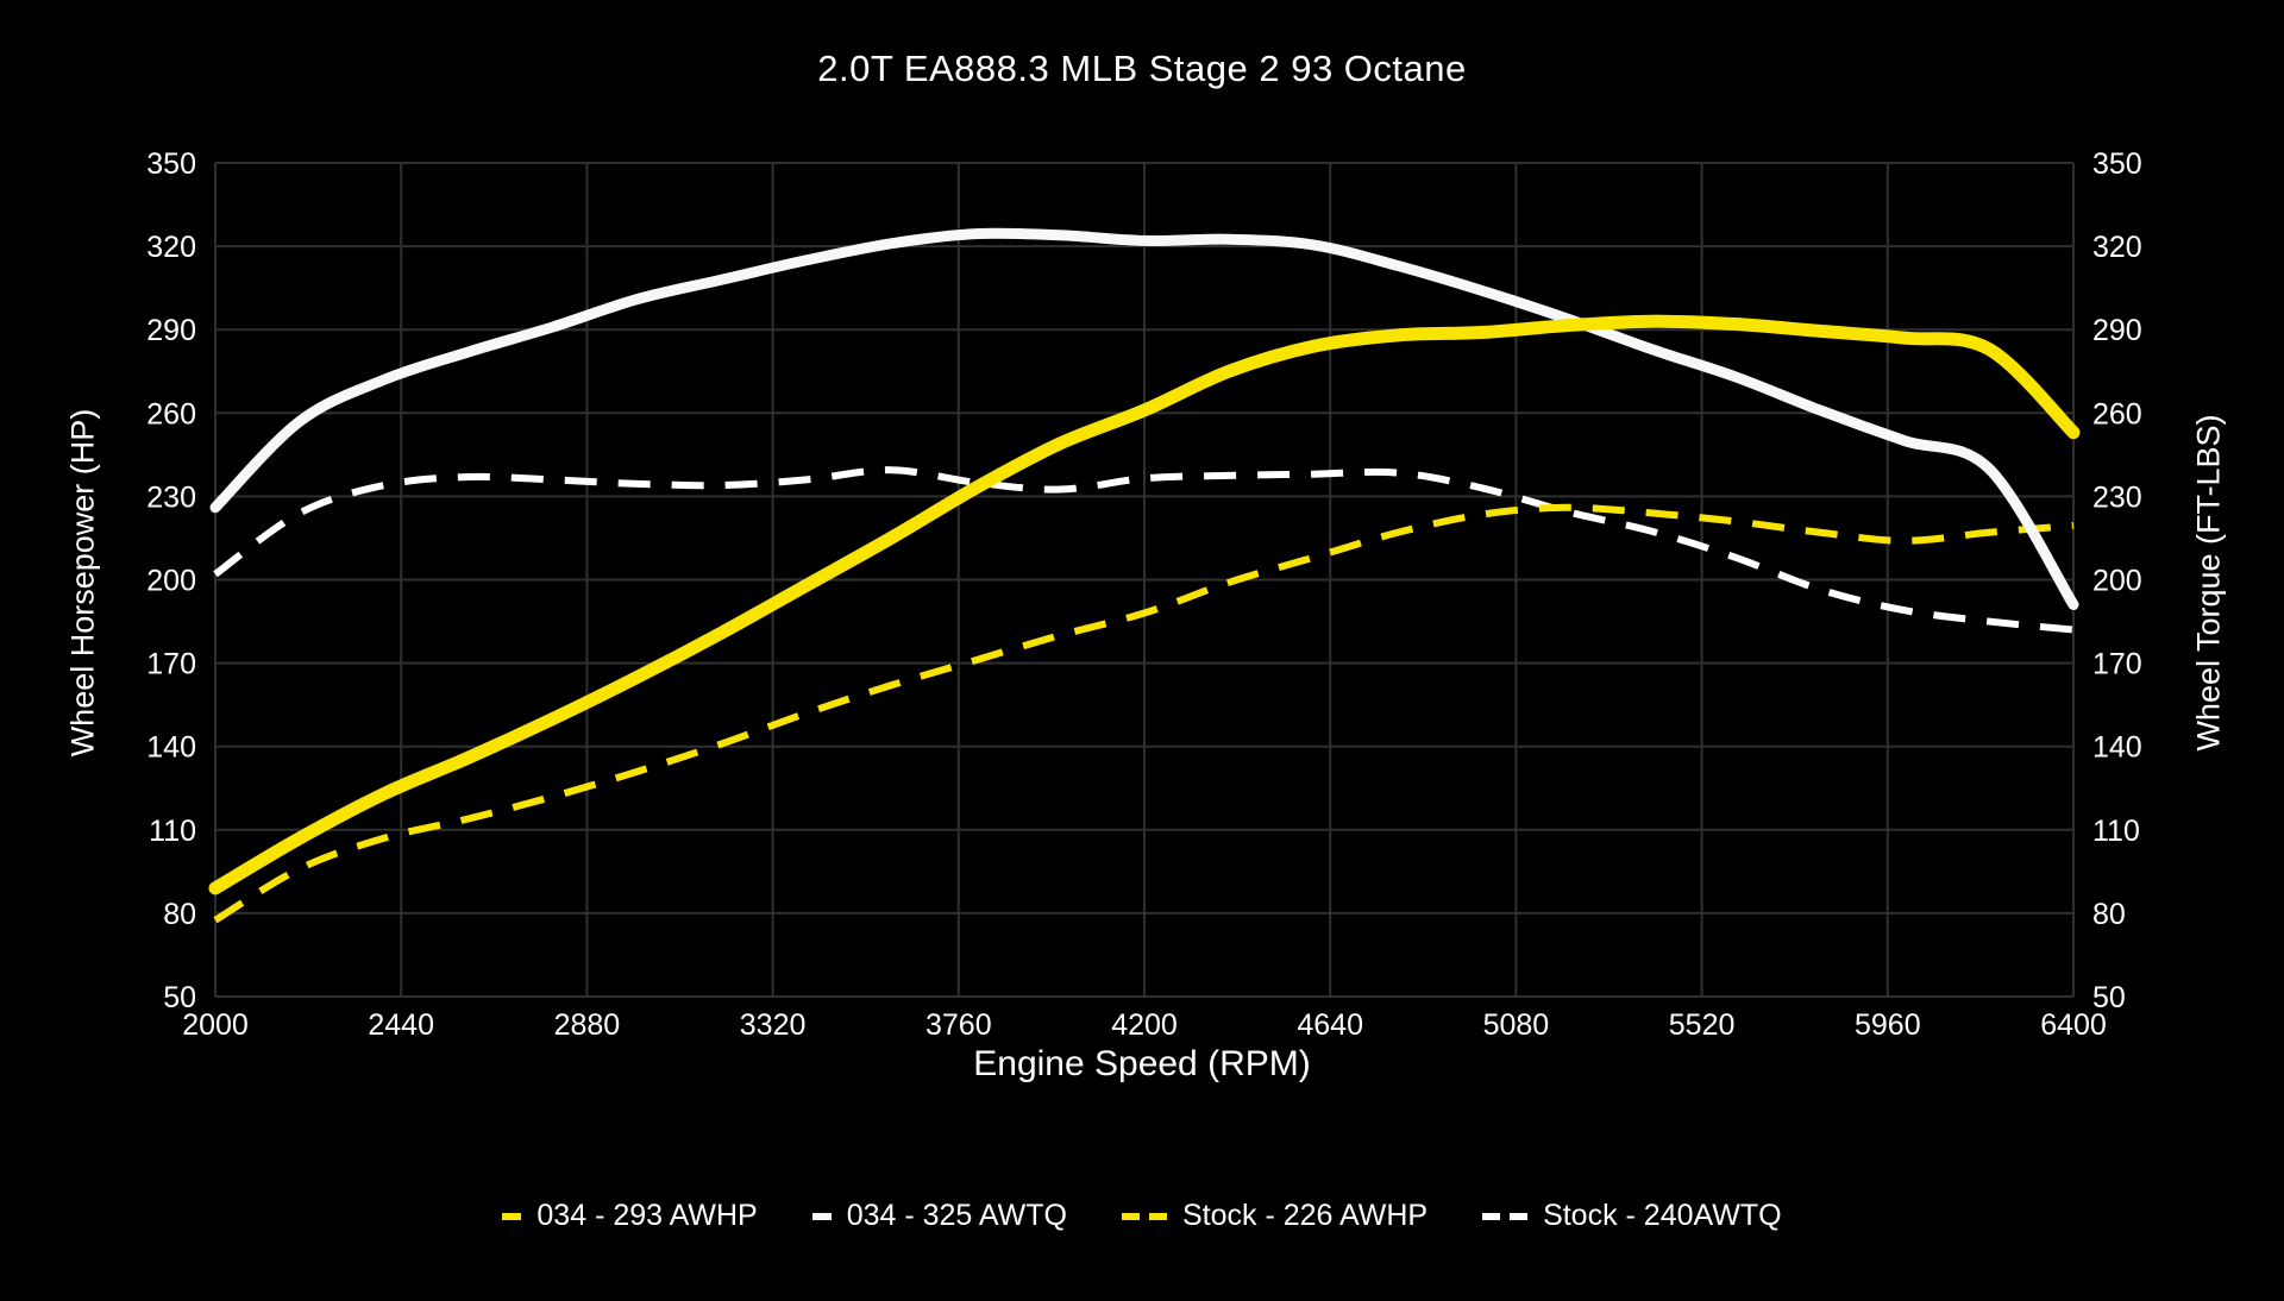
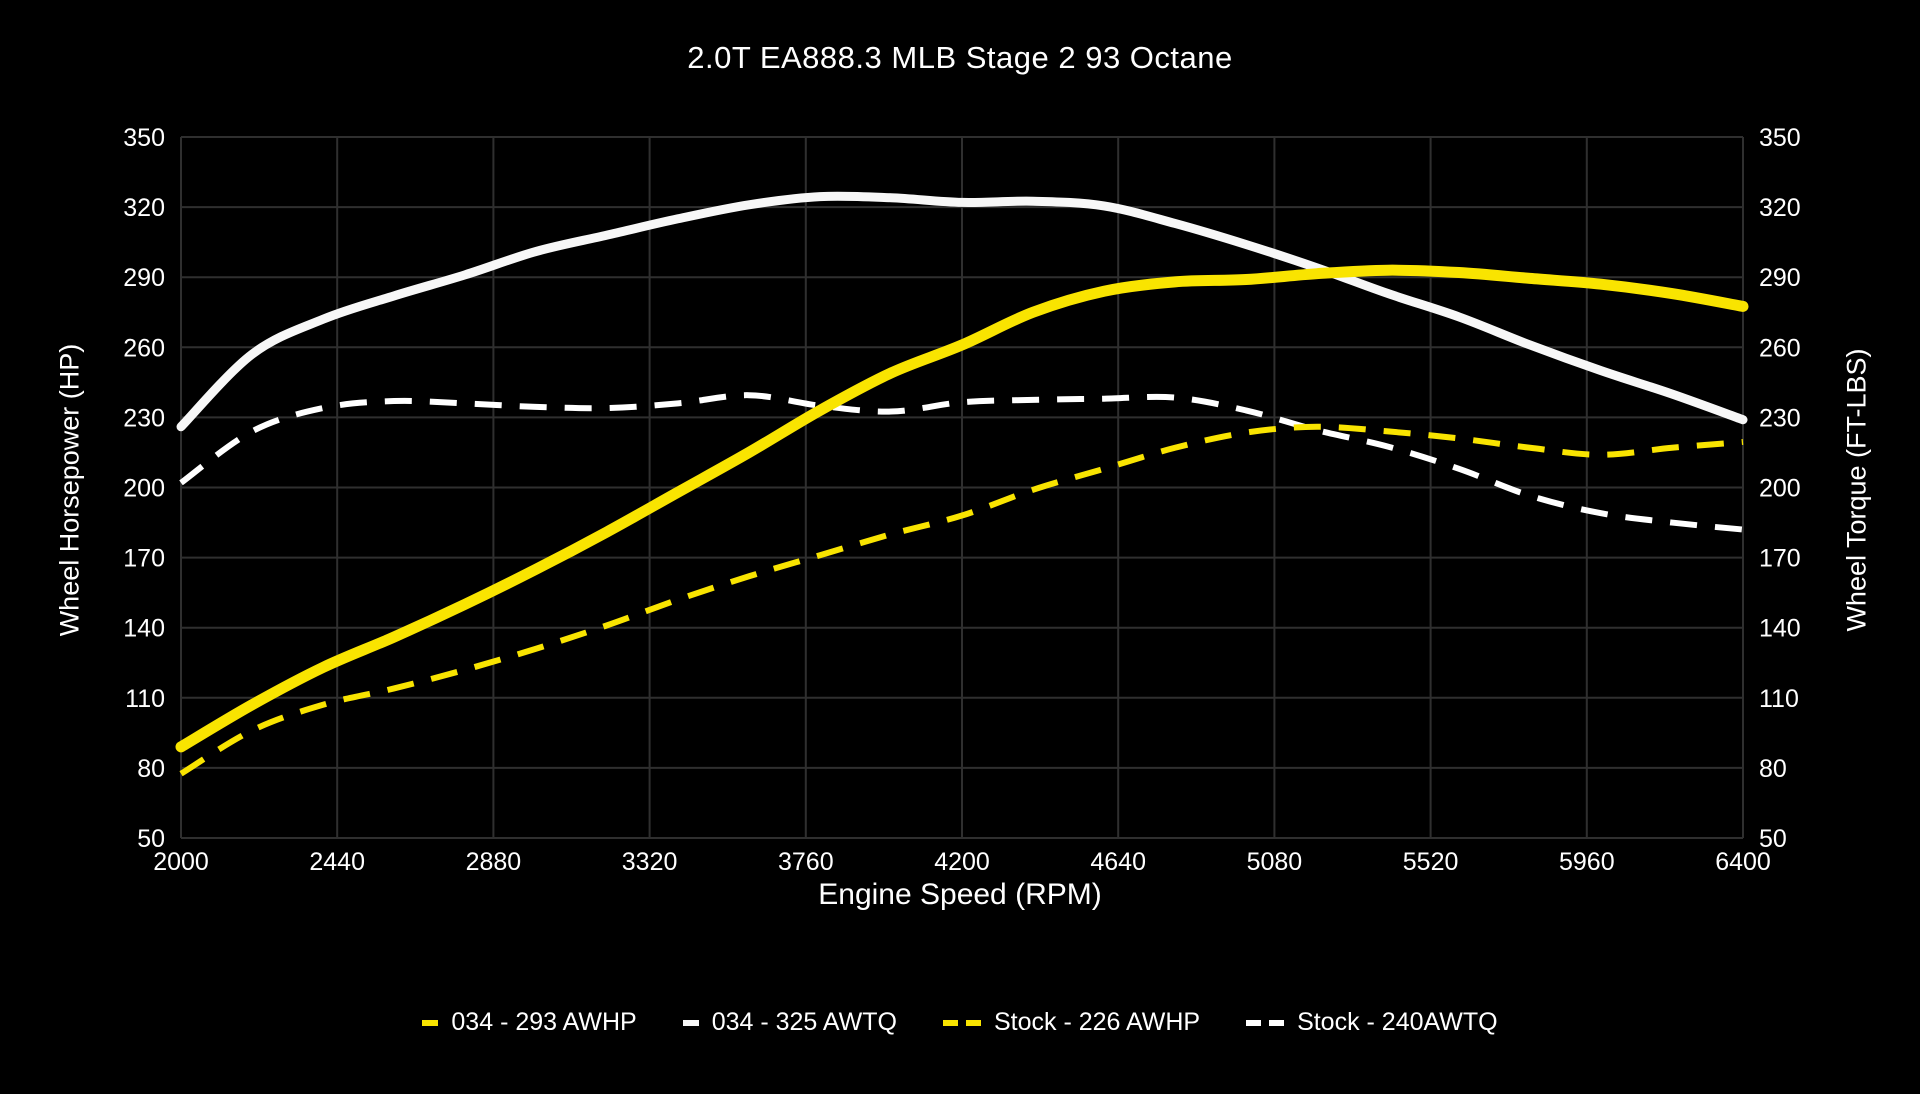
034 - 293 AWHP/6400: 253 -> 278
034 - 325 AWTQ/6400: 191 -> 229
